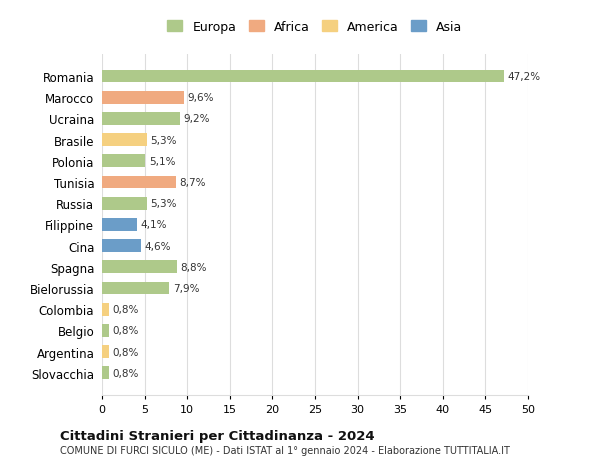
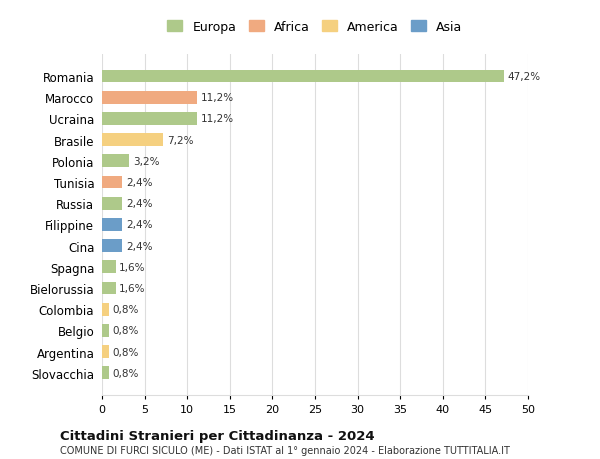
Marocco: 9,6% -> 11,2%
Ucraina: 9,2% -> 11,2%
Brasile: 5,3% -> 7,2%
Polonia: 5,1% -> 3,2%
Tunisia: 8,7% -> 2,4%
Russia: 5,3% -> 2,4%
Filippine: 4,1% -> 2,4%
Cina: 4,6% -> 2,4%
Spagna: 8,8% -> 1,6%
Bielorussia: 7,9% -> 1,6%
